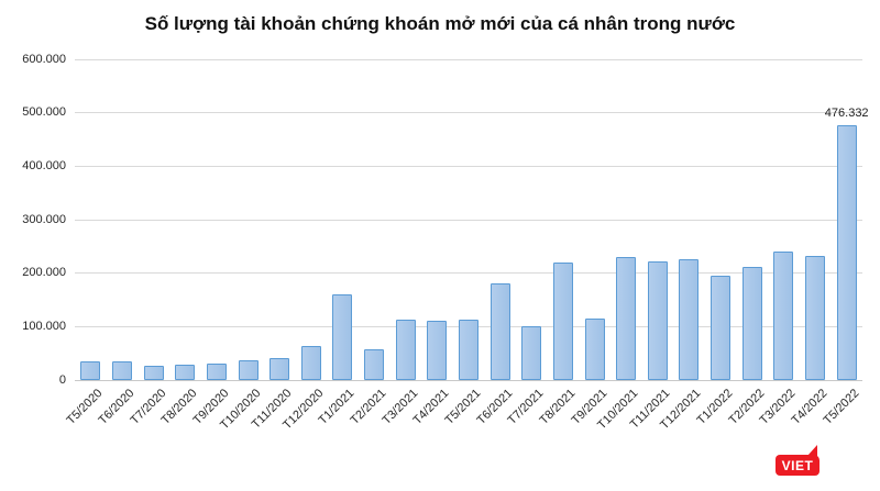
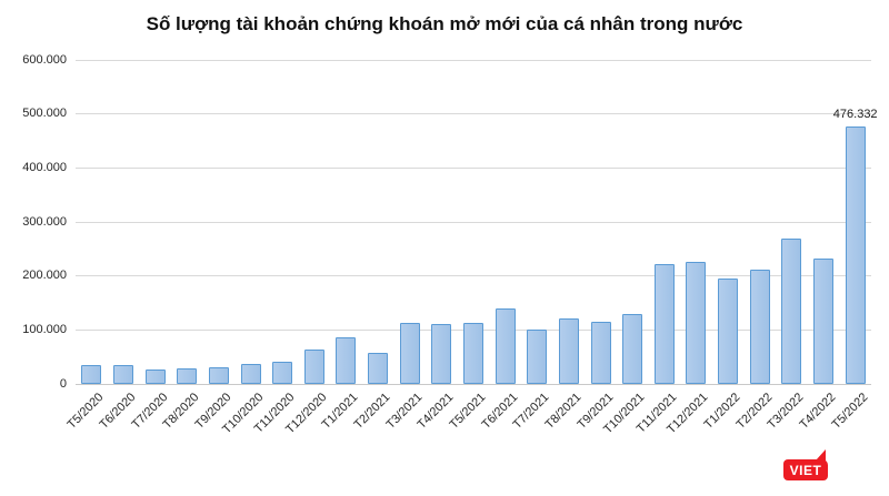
T1/2021: 160000 -> 90000
T6/2021: 180000 -> 140000
T8/2021: 220000 -> 120000
T10/2021: 230000 -> 130000
T3/2022: 240000 -> 270000
